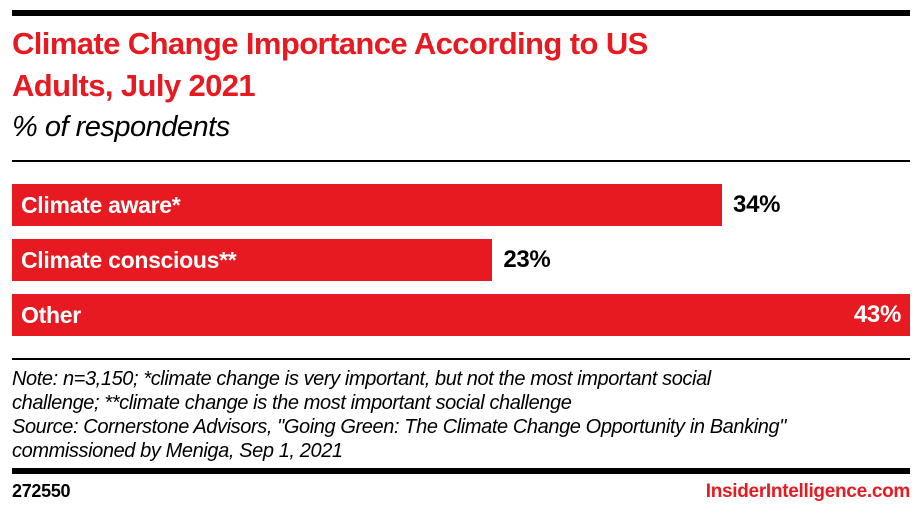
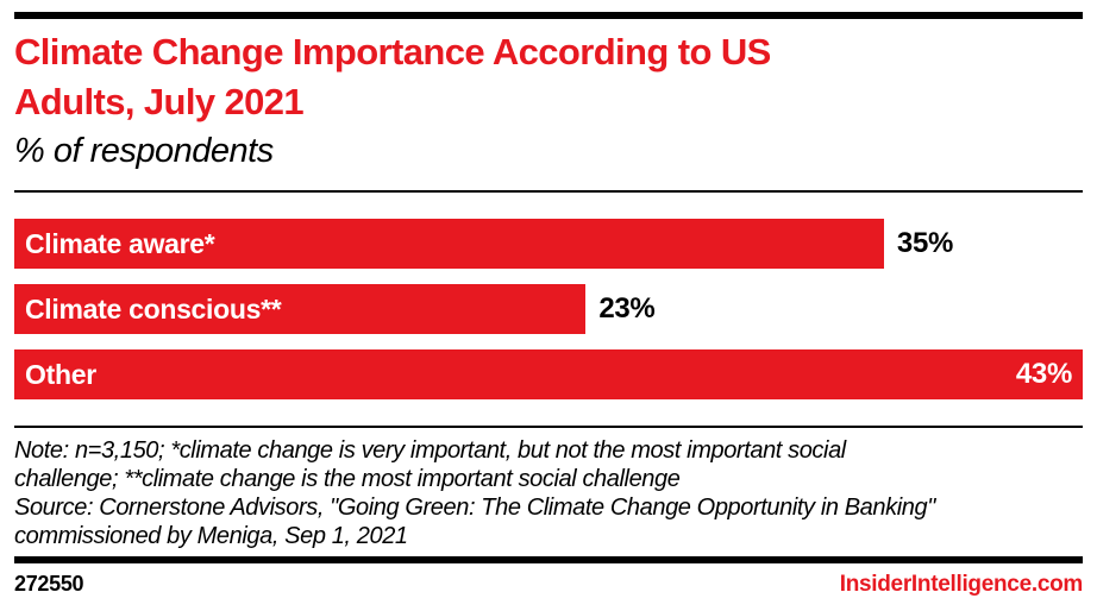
Climate aware*: 34% -> 35%
